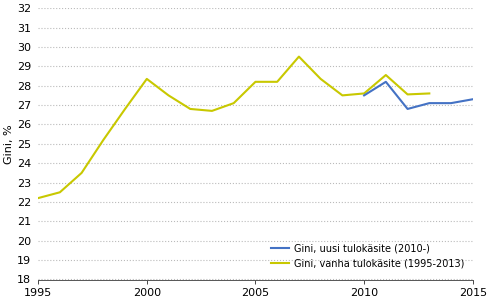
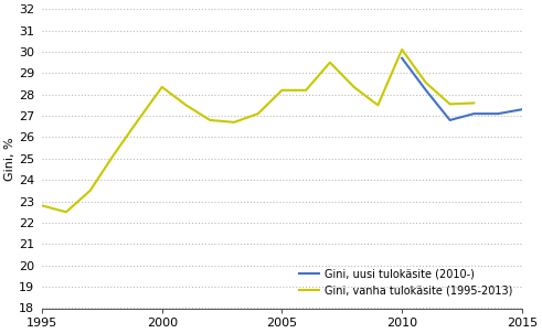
Gini, vanha tulokäsite (1995-2013)/1995: 22.2 -> 22.8
Gini, uusi tulokäsite (2010-)/2010: 27.5 -> 29.7
Gini, vanha tulokäsite (1995-2013)/2010: 27.6 -> 30.1
